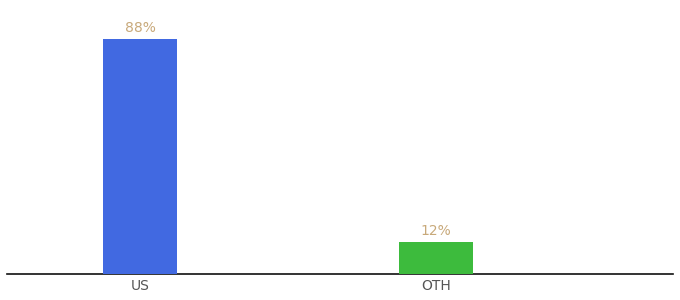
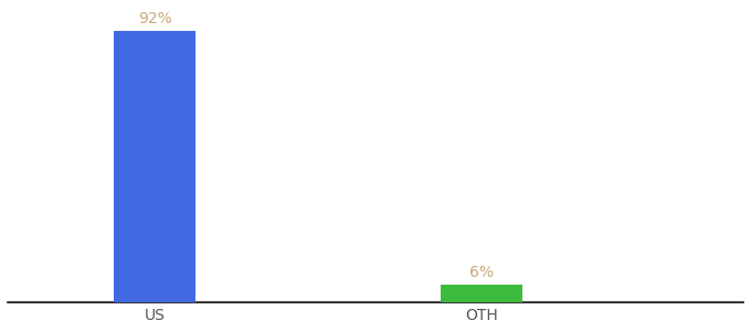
US: 88% -> 92%
OTH: 12% -> 6%
